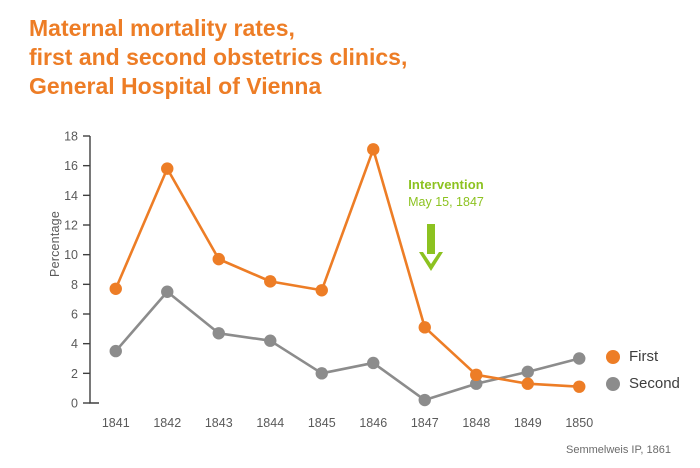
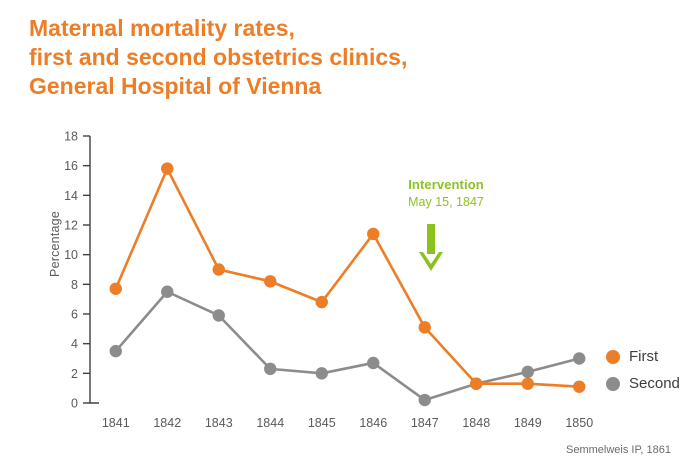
First/1843: 9.7 -> 9.0
Second/1843: 4.7 -> 5.9
Second/1844: 4.2 -> 2.3
First/1845: 7.6 -> 6.8
First/1846: 17.1 -> 11.4
First/1848: 1.9 -> 1.3
